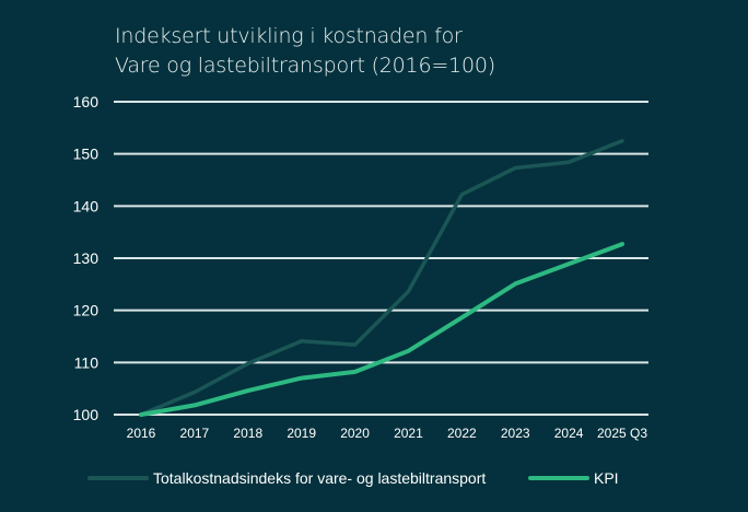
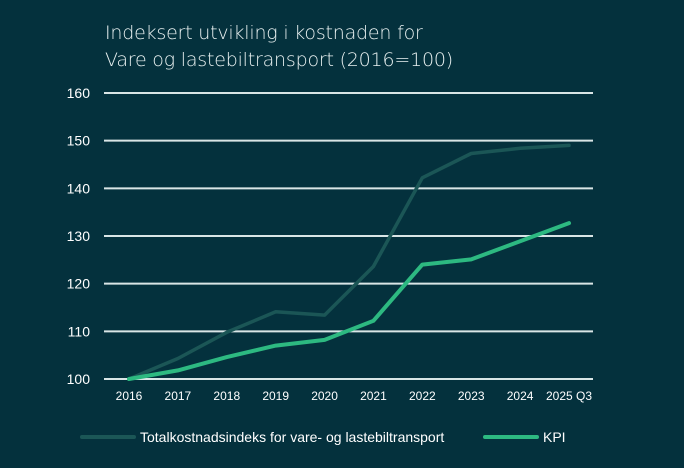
KPI/2022: 119 -> 124
Totalkostnadsindeks for vare- og lastebiltransport/2025 Q3: 152 -> 149
